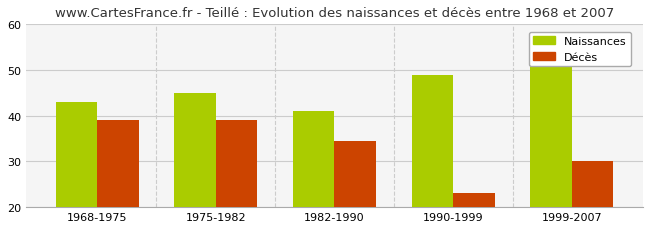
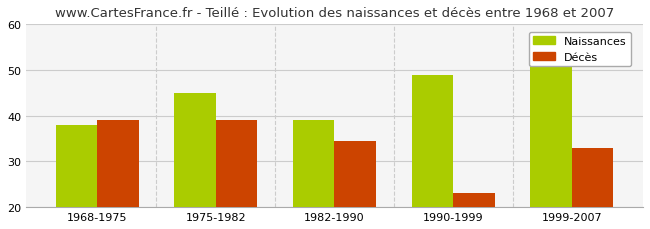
Naissances/1968-1975: 43 -> 38
Naissances/1982-1990: 41 -> 39
Décès/1999-2007: 30.0 -> 33.0
